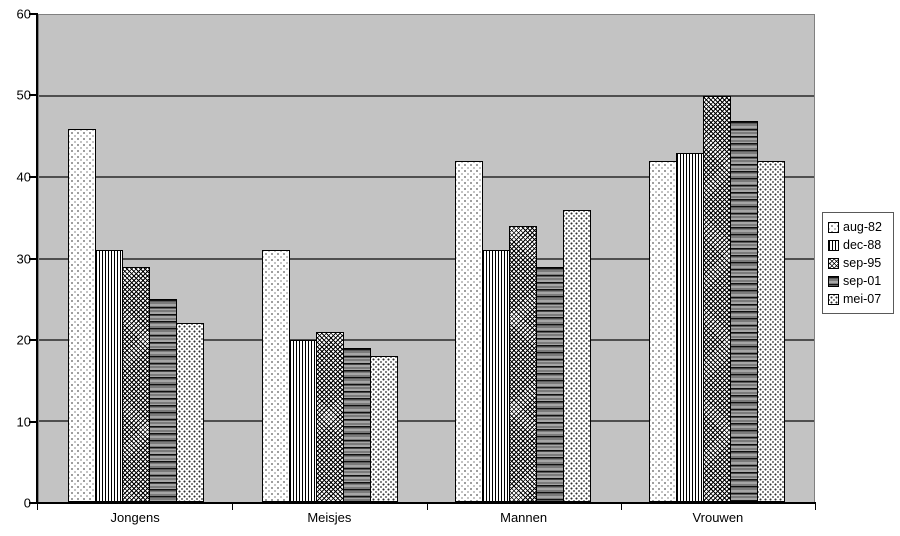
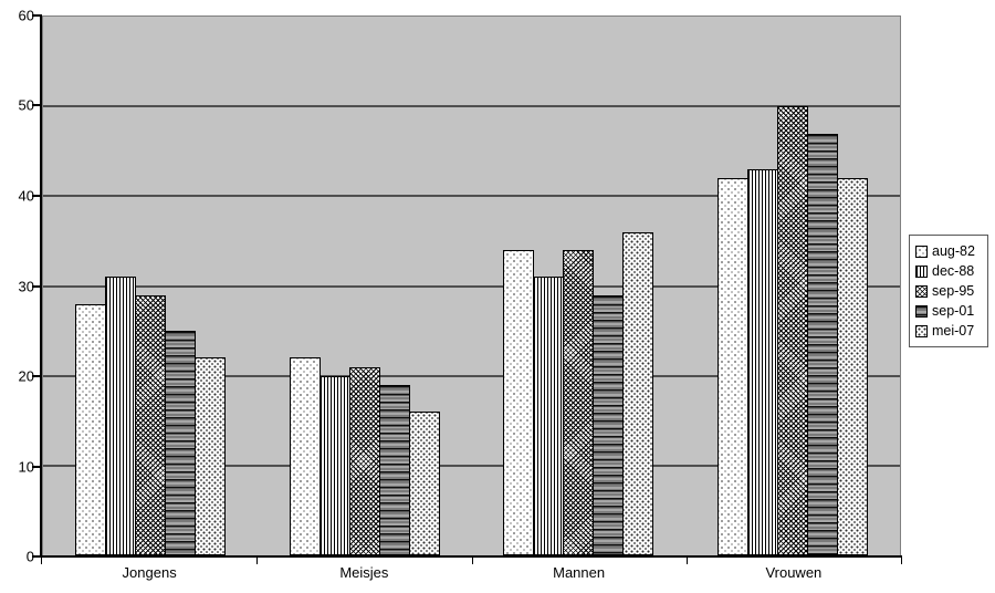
aug-82/Jongens: 46 -> 28
aug-82/Meisjes: 31 -> 22
mei-07/Meisjes: 18 -> 16
aug-82/Mannen: 42 -> 34
